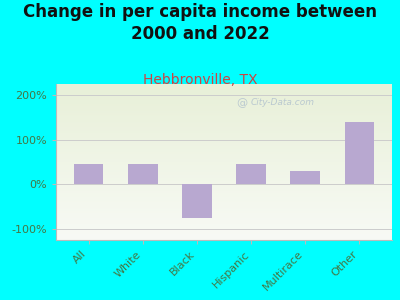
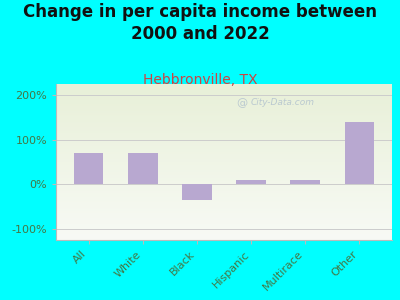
All: 45% -> 70%
White: 45% -> 70%
Black: -75% -> -35%
Hispanic: 45% -> 10%
Multirace: 30% -> 10%
